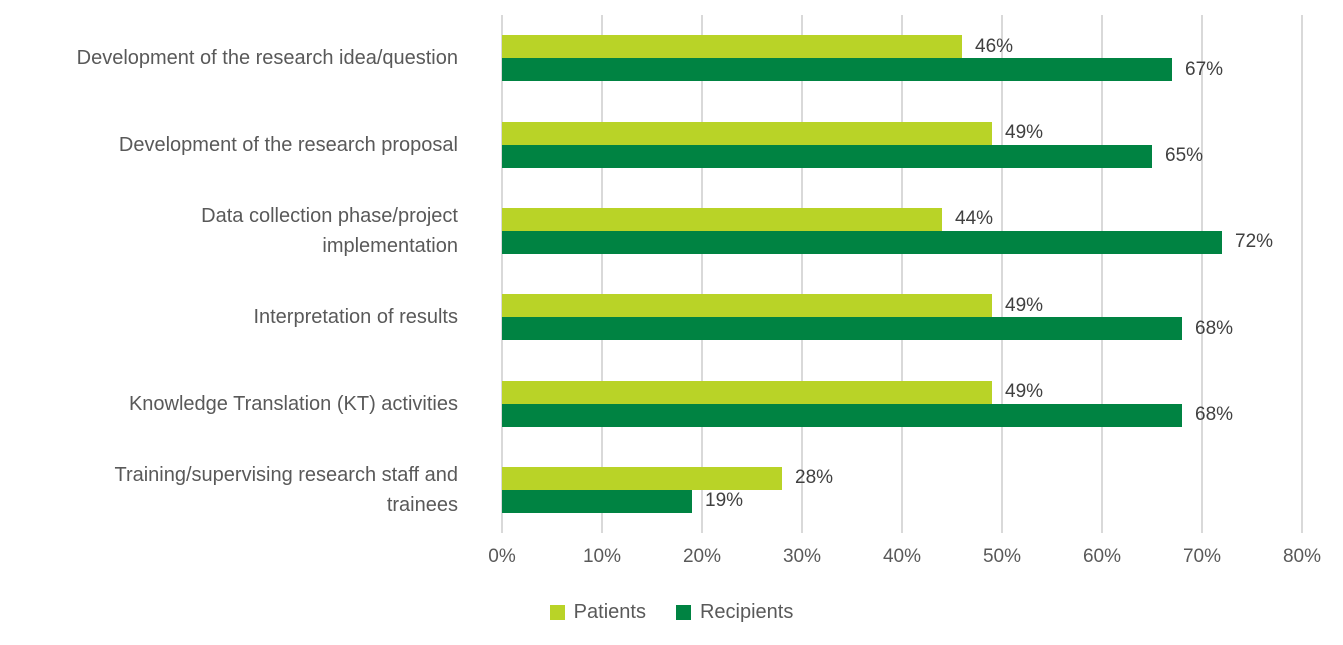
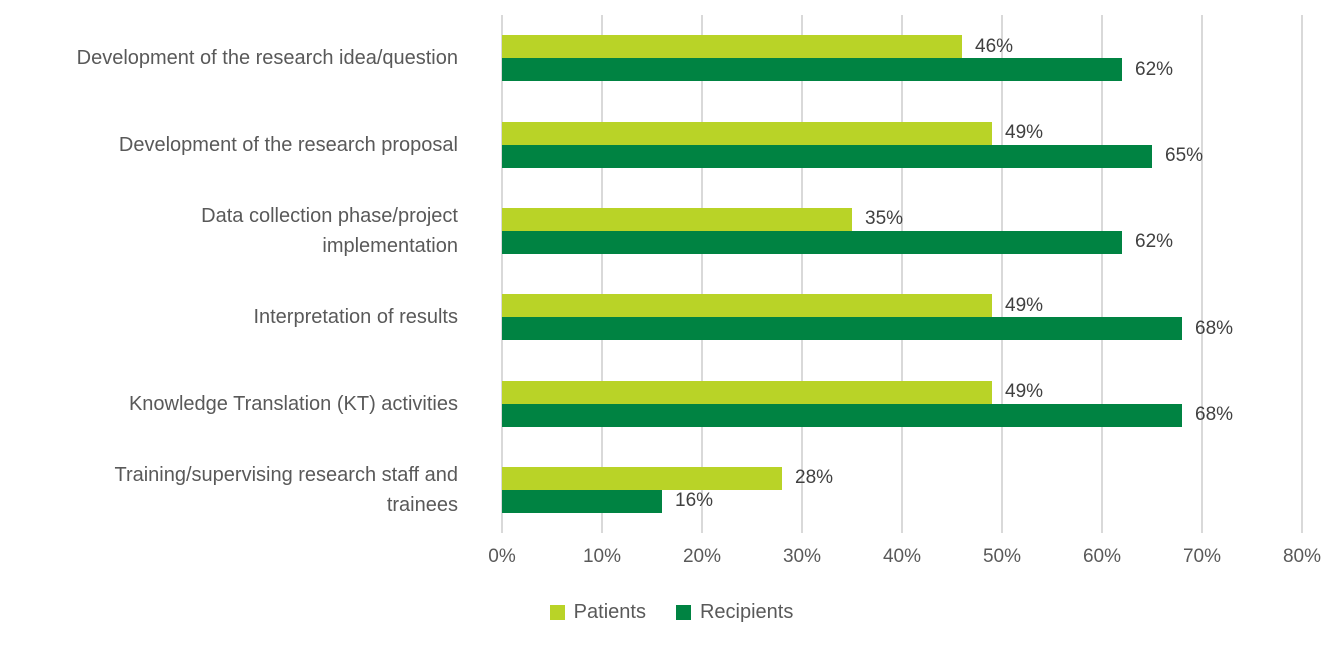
Recipients/Development of the research idea/question: 67% -> 62%
Patients/Data collection phase/project implementation: 44% -> 35%
Recipients/Data collection phase/project implementation: 72% -> 62%
Recipients/Training/supervising research staff and trainees: 19% -> 16%
